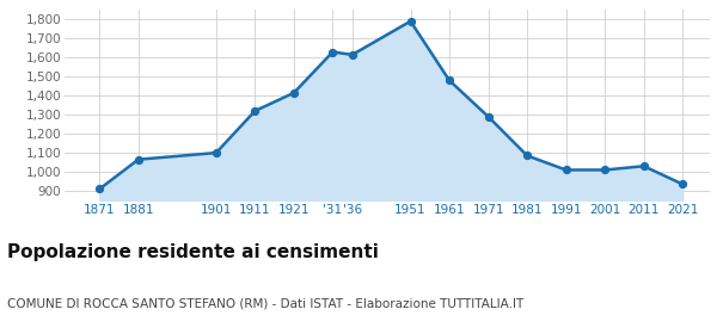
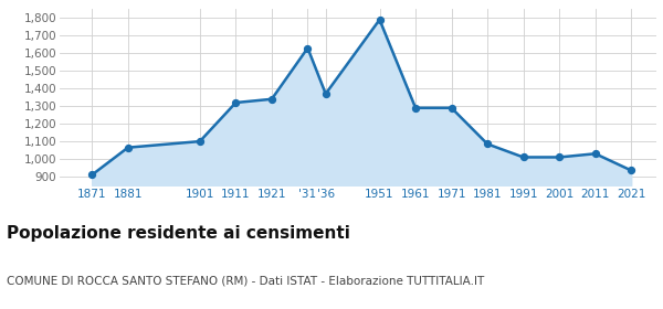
1921: 1,420 -> 1,340
'36: 1,620 -> 1,370
1961: 1,480 -> 1,290
